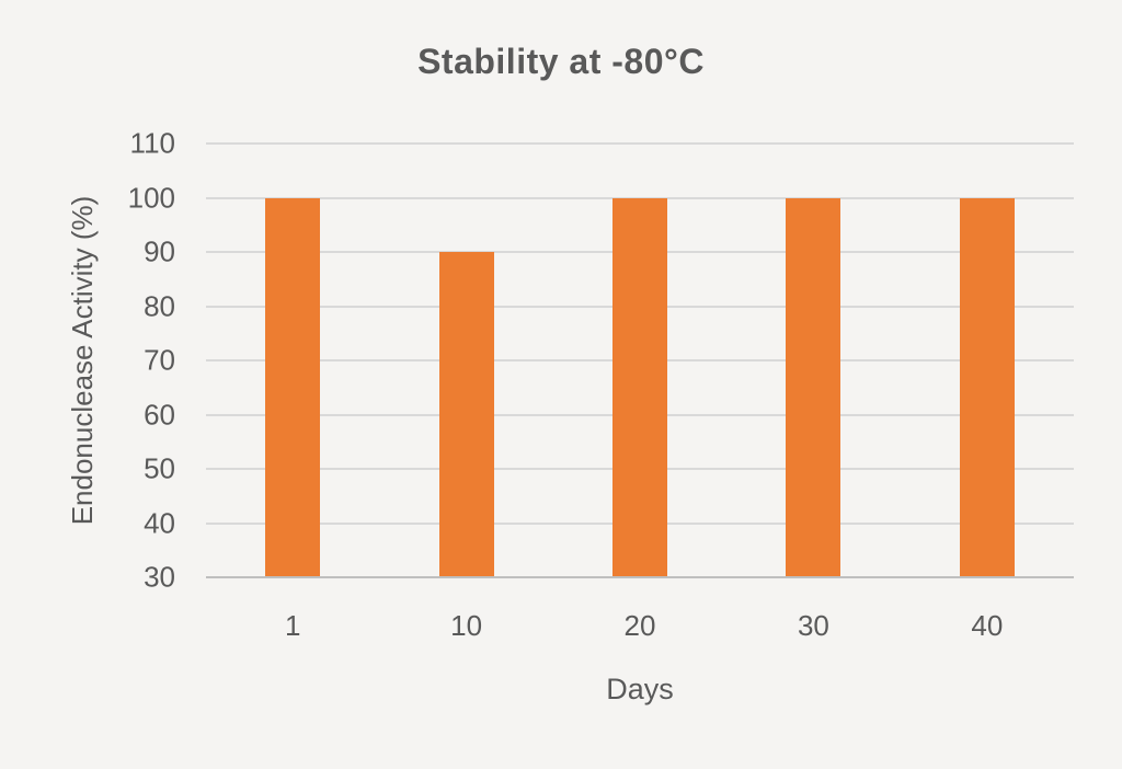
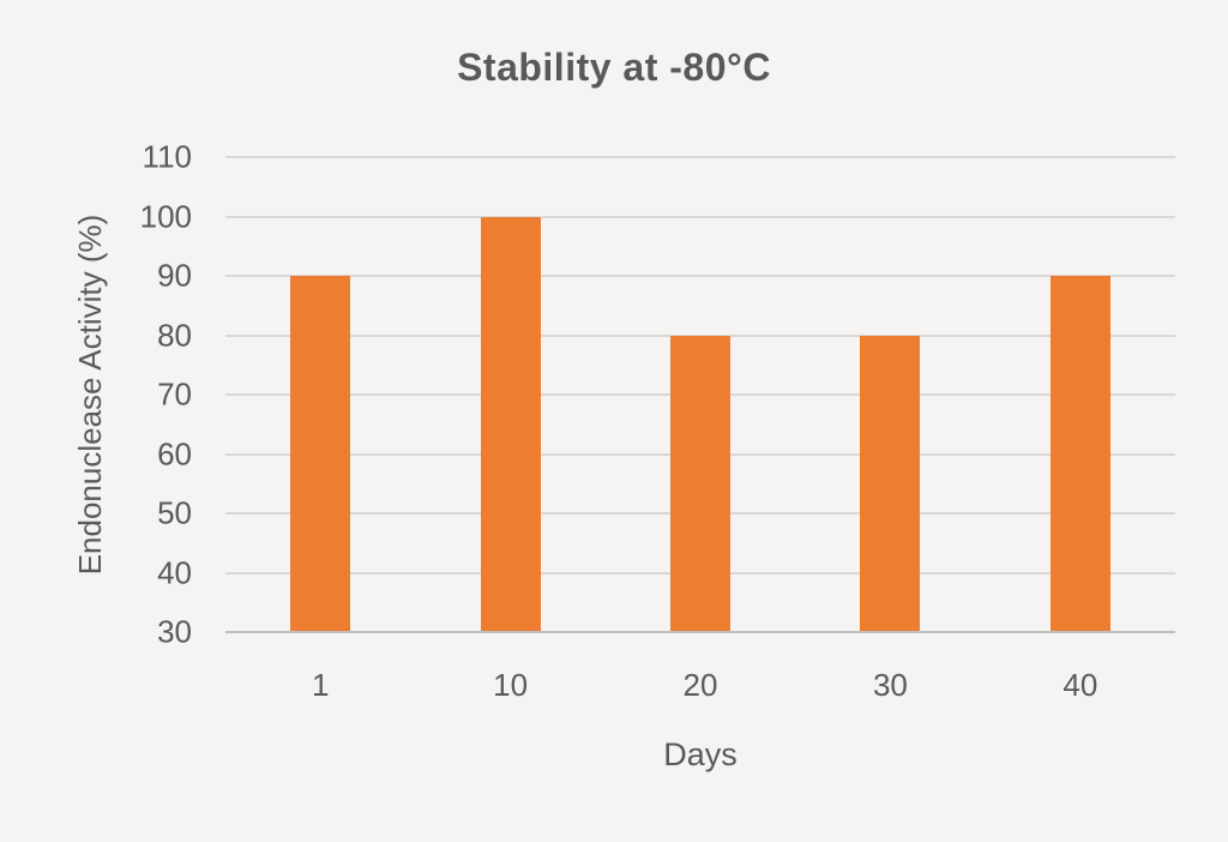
1: 100 -> 90
10: 90 -> 100
20: 100 -> 80
30: 100 -> 80
40: 100 -> 90
